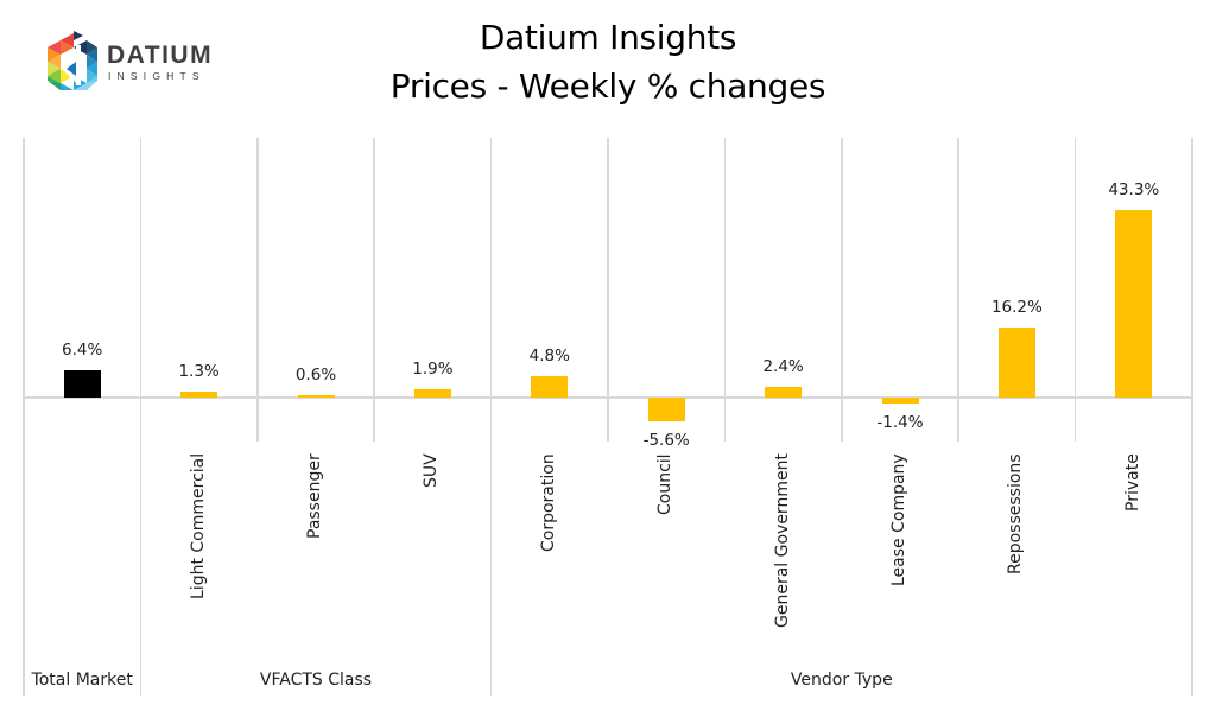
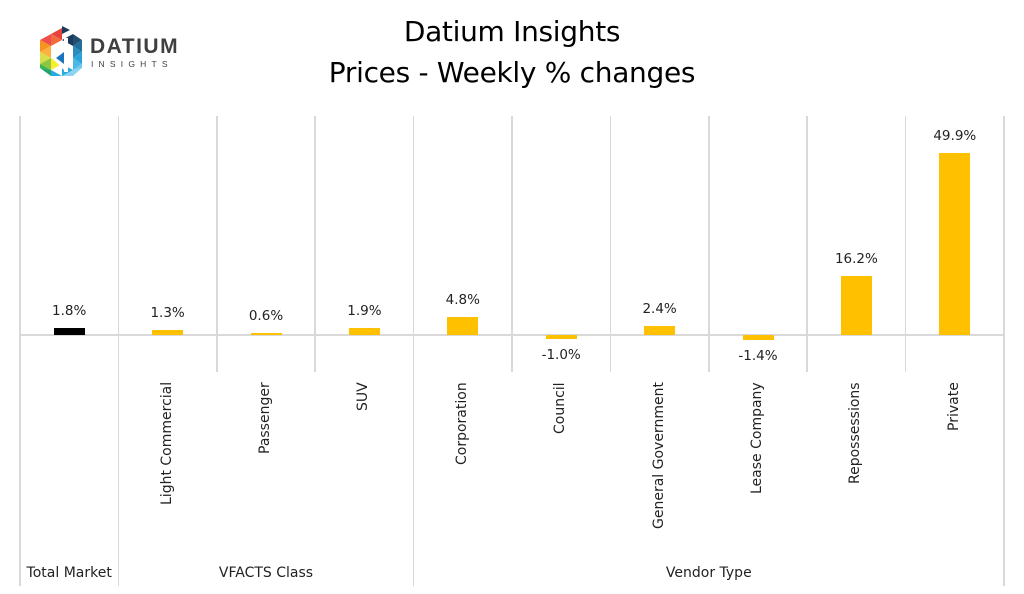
Total Market: 6.4% -> 1.8%
Council: -5.6% -> -1.0%
Private: 43.3% -> 49.9%
